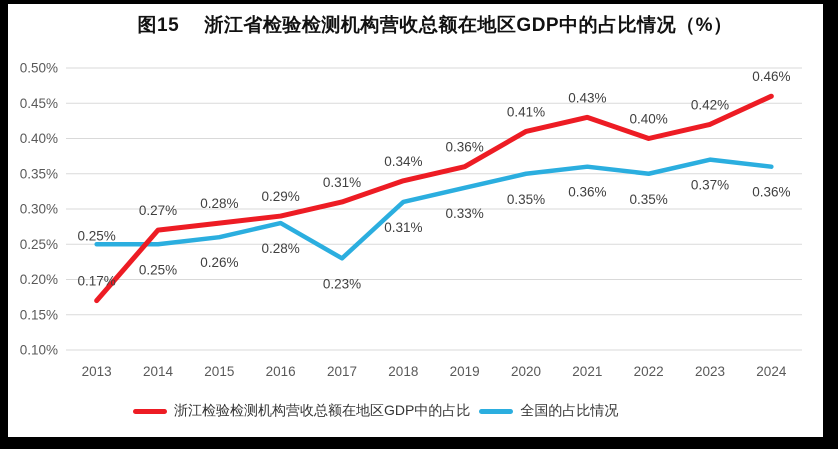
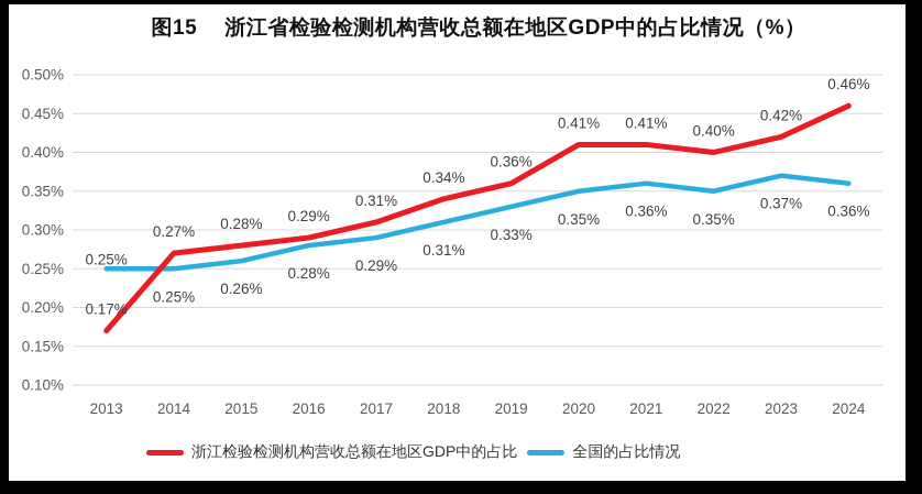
全国的占比情况/2017: 0.23% -> 0.29%
浙江检验检测机构营收总额在地区GDP中的占比/2021: 0.43% -> 0.41%
